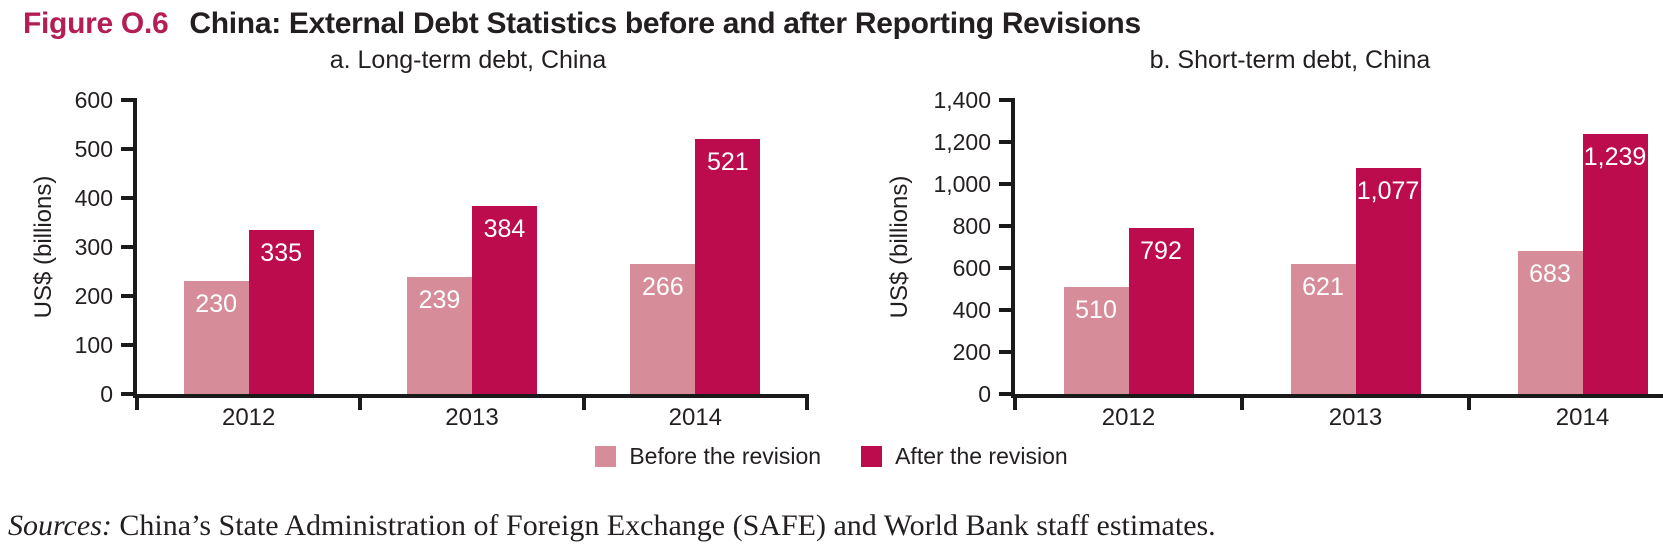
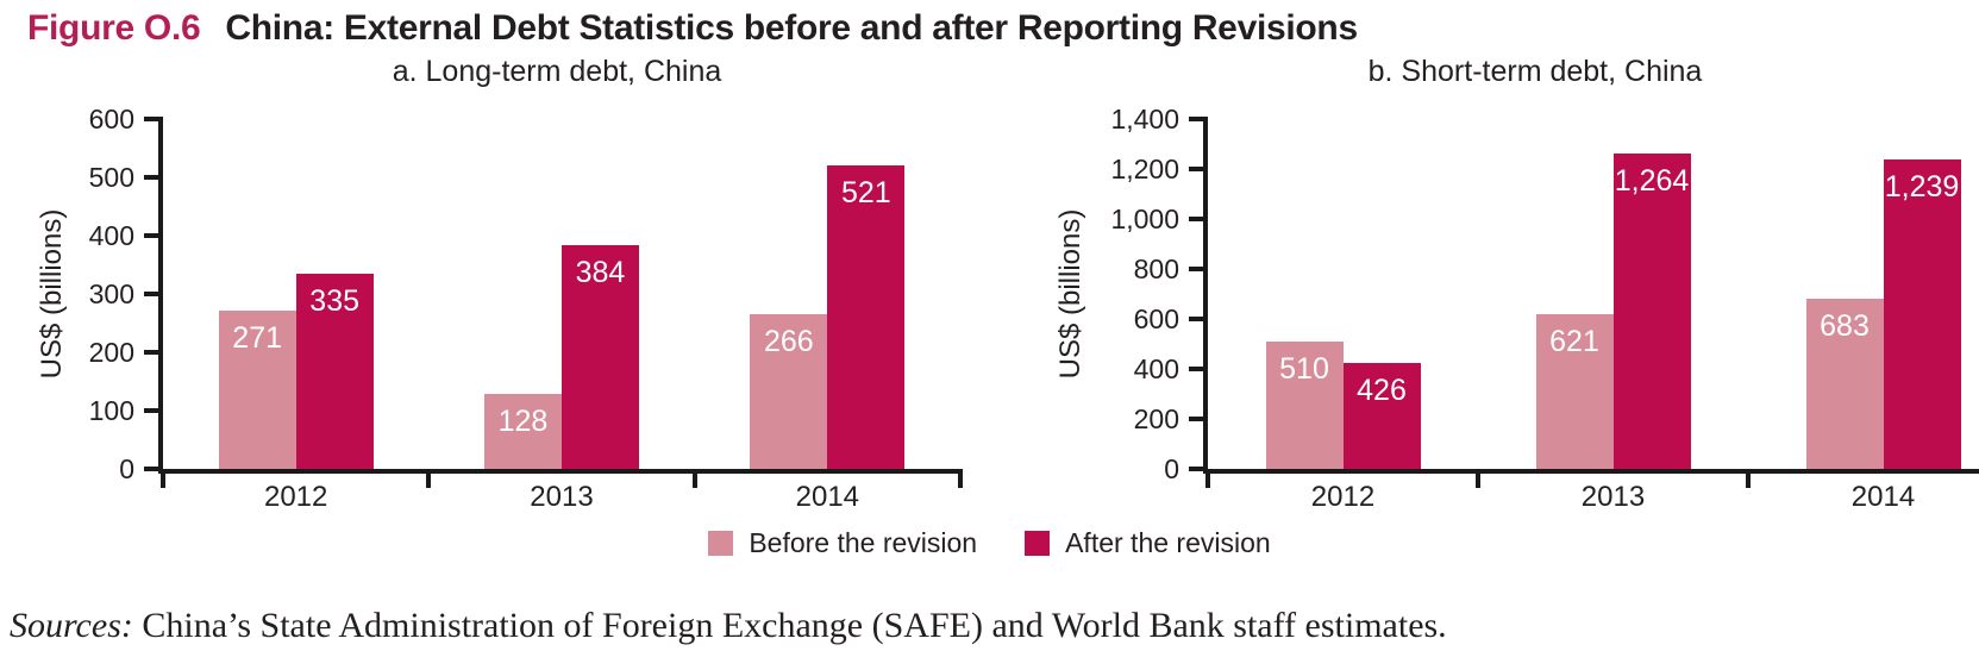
a. Long-term debt, China/Before the revision/2012: 230 -> 271
a. Long-term debt, China/Before the revision/2013: 239 -> 128
b. Short-term debt, China/After the revision/2012: 792 -> 426
b. Short-term debt, China/After the revision/2013: 1,077 -> 1,264
